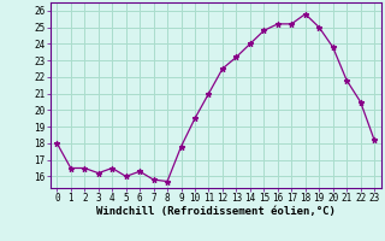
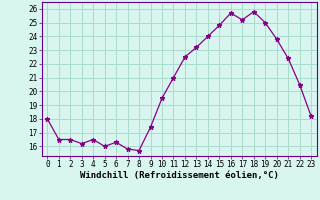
9: 17.8 -> 17.4
16: 25.2 -> 25.7
21: 21.8 -> 22.4
